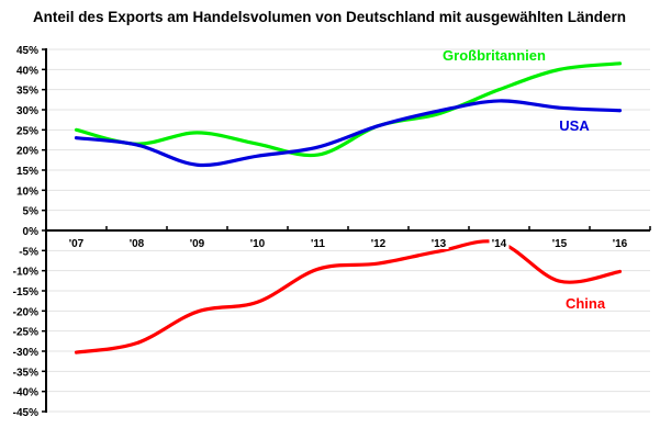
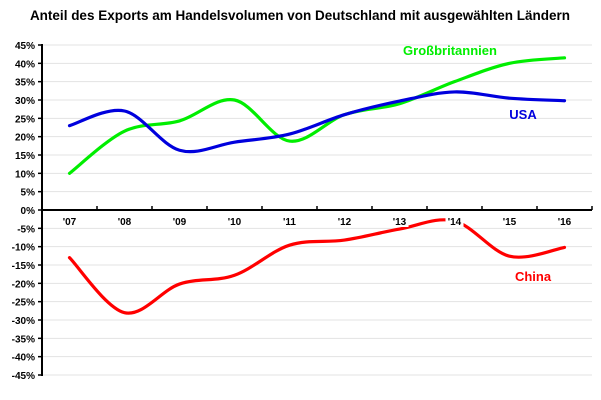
Großbritannien/'07: 25% -> 10%
China/'07: -30% -> -13%
USA/'08: 21% -> 27%
Großbritannien/'10: 22% -> 30%
